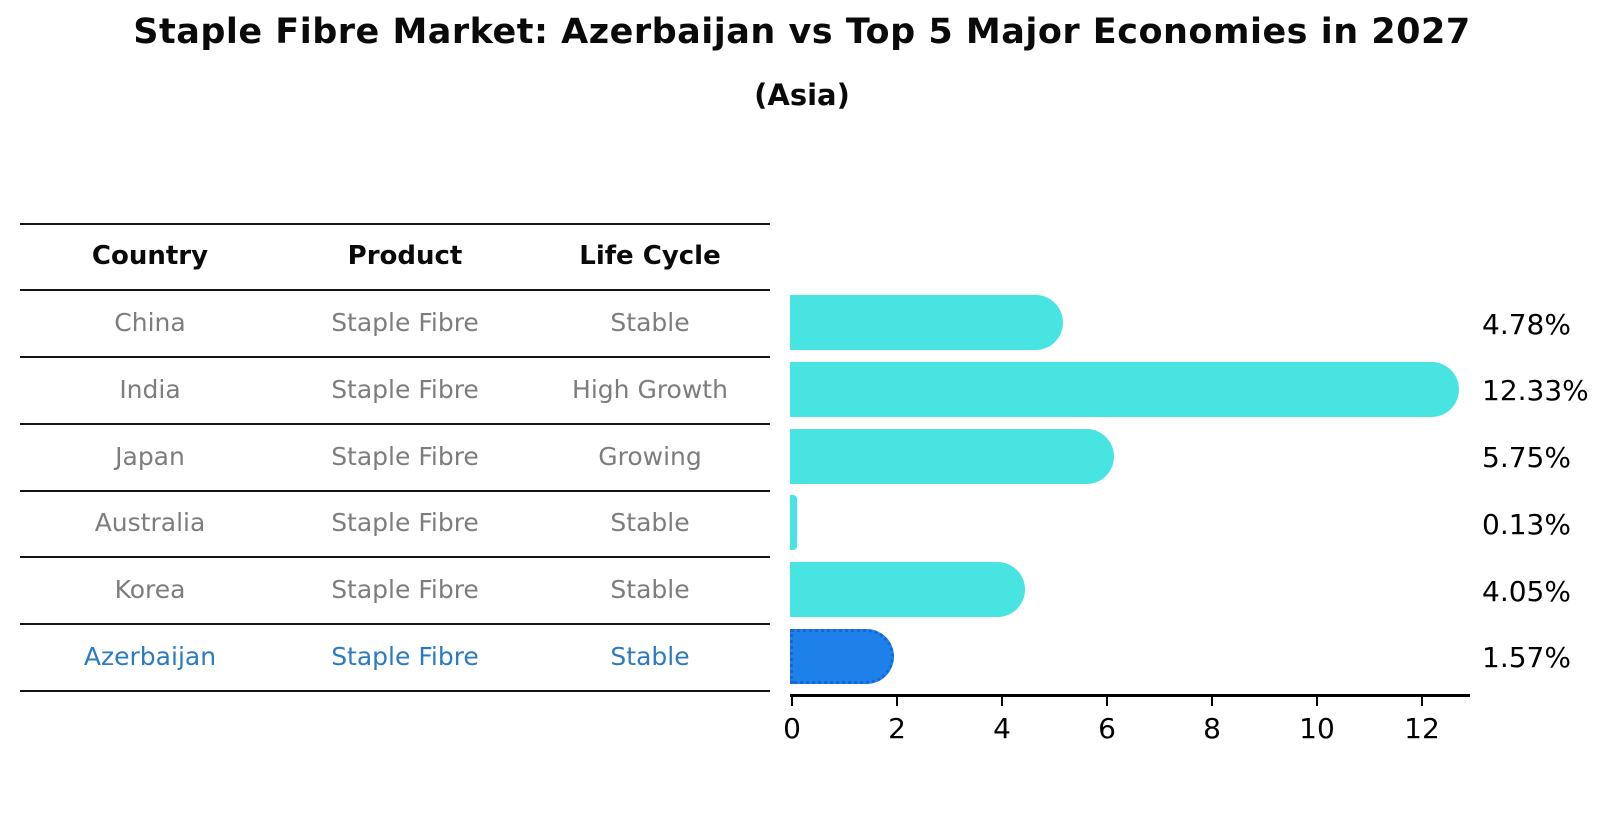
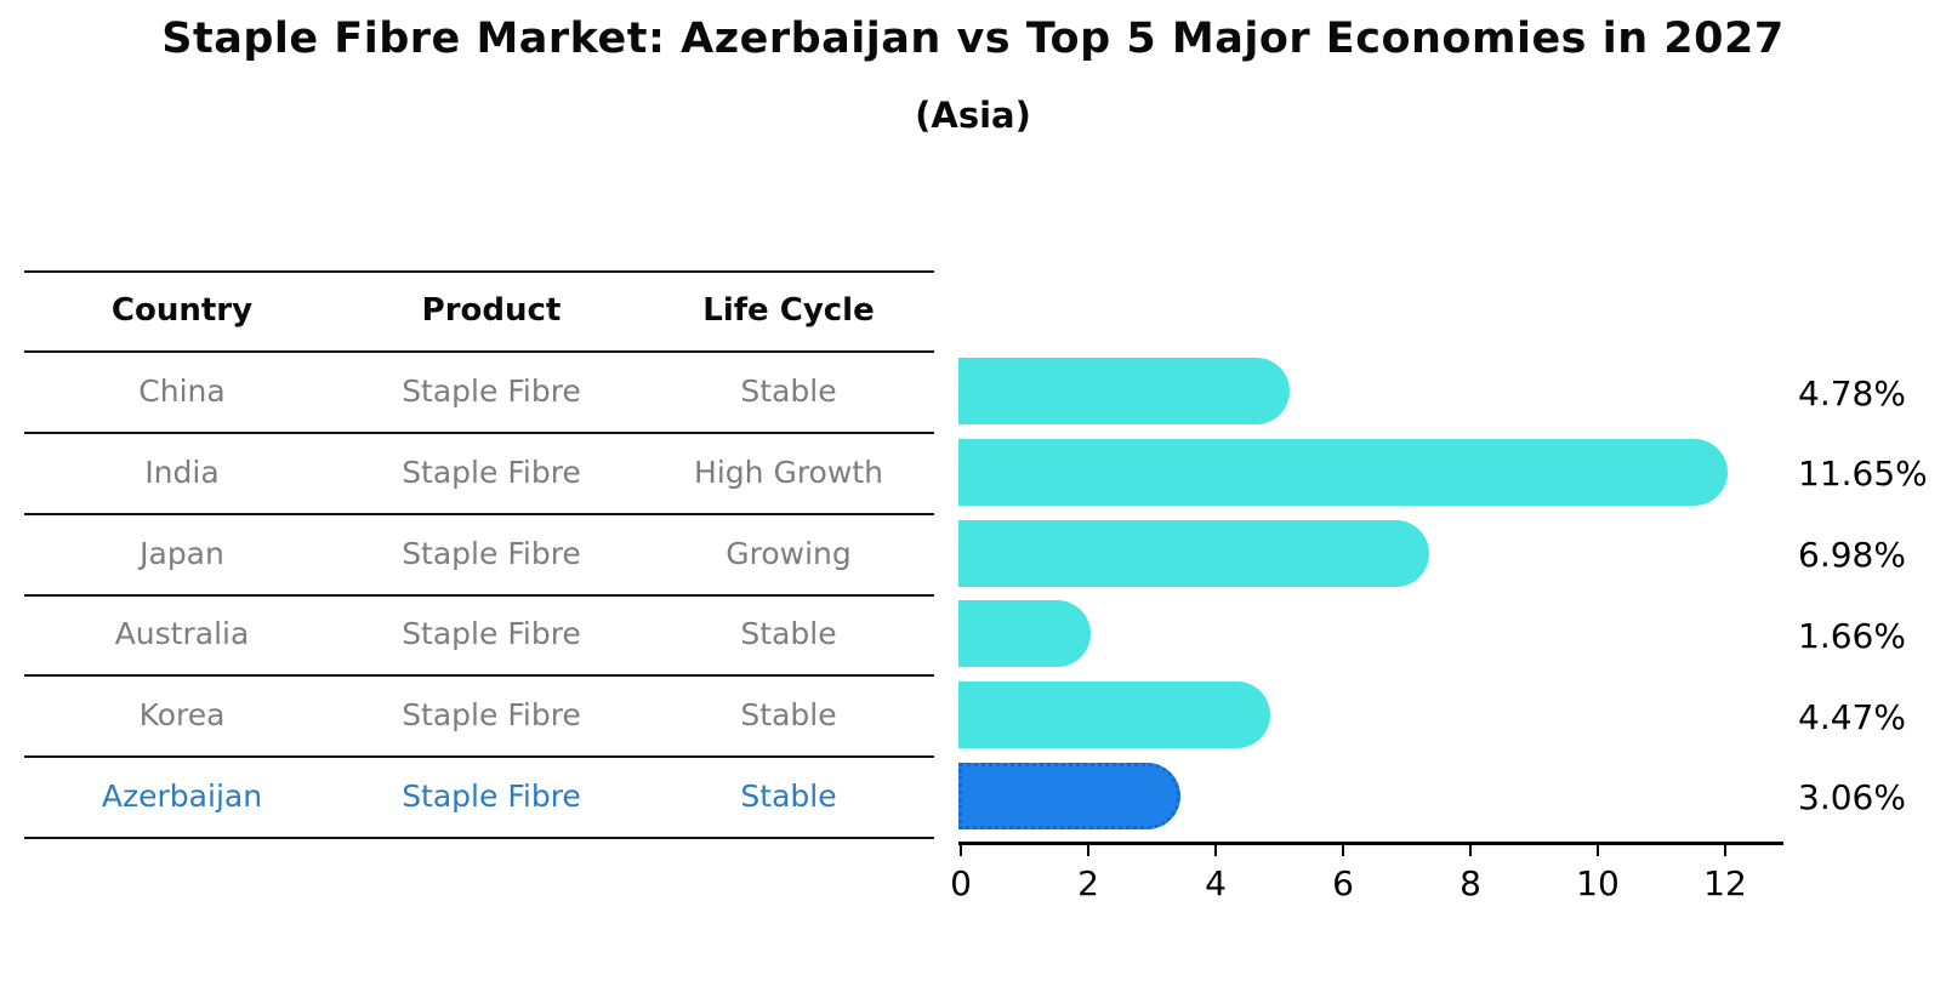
India: 12.33% -> 11.65%
Japan: 5.75% -> 6.98%
Australia: 0.13% -> 1.66%
Korea: 4.05% -> 4.47%
Azerbaijan: 1.57% -> 3.06%
